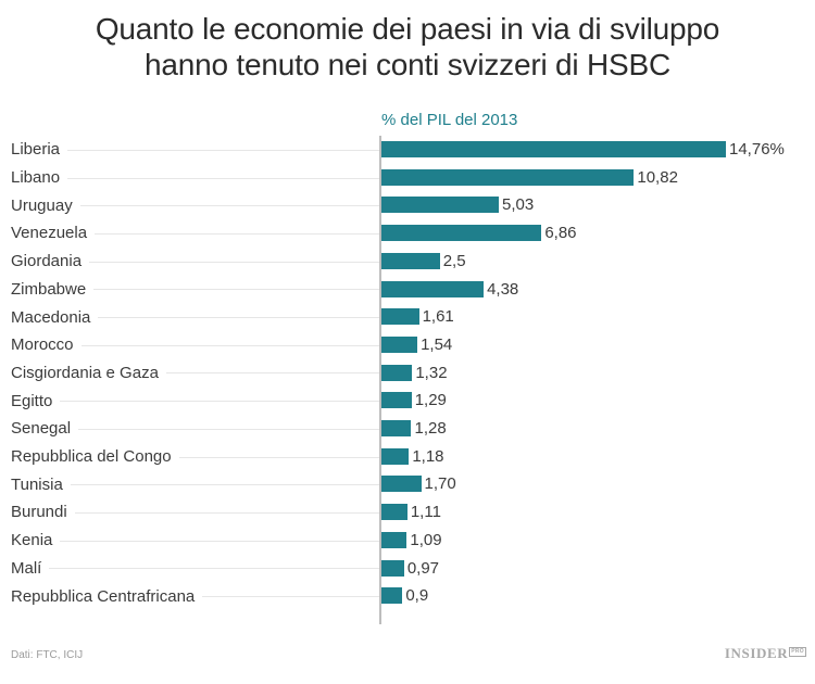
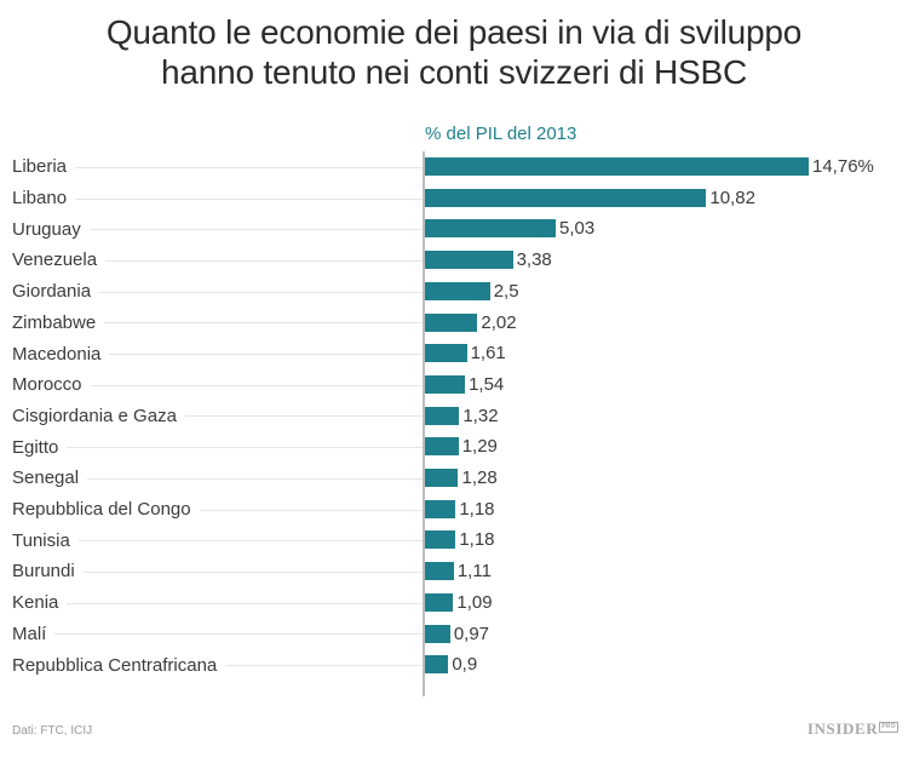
Venezuela: 6,86 -> 3,38
Zimbabwe: 4,38 -> 2,02
Tunisia: 1,70 -> 1,18
